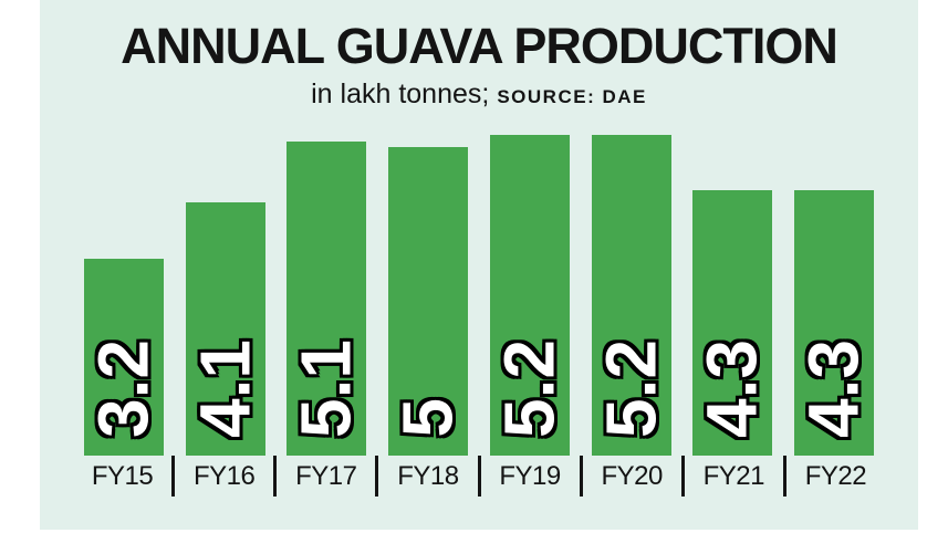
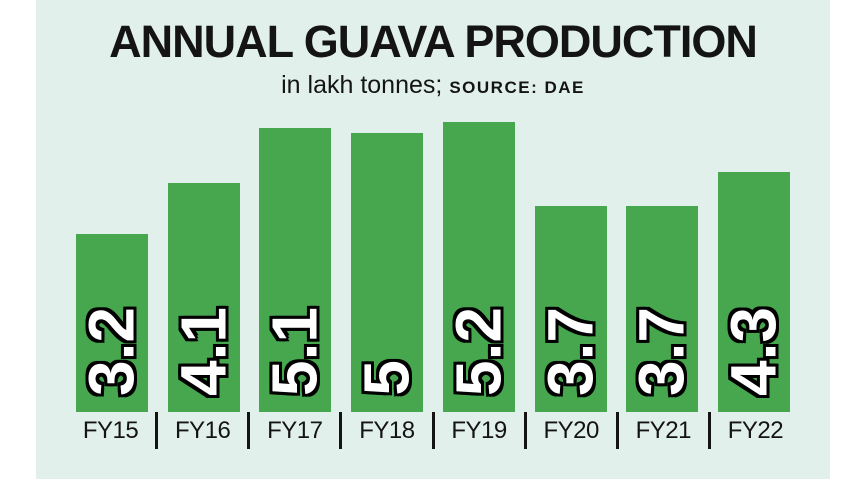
FY20: 5.2 -> 3.7
FY21: 4.3 -> 3.7
